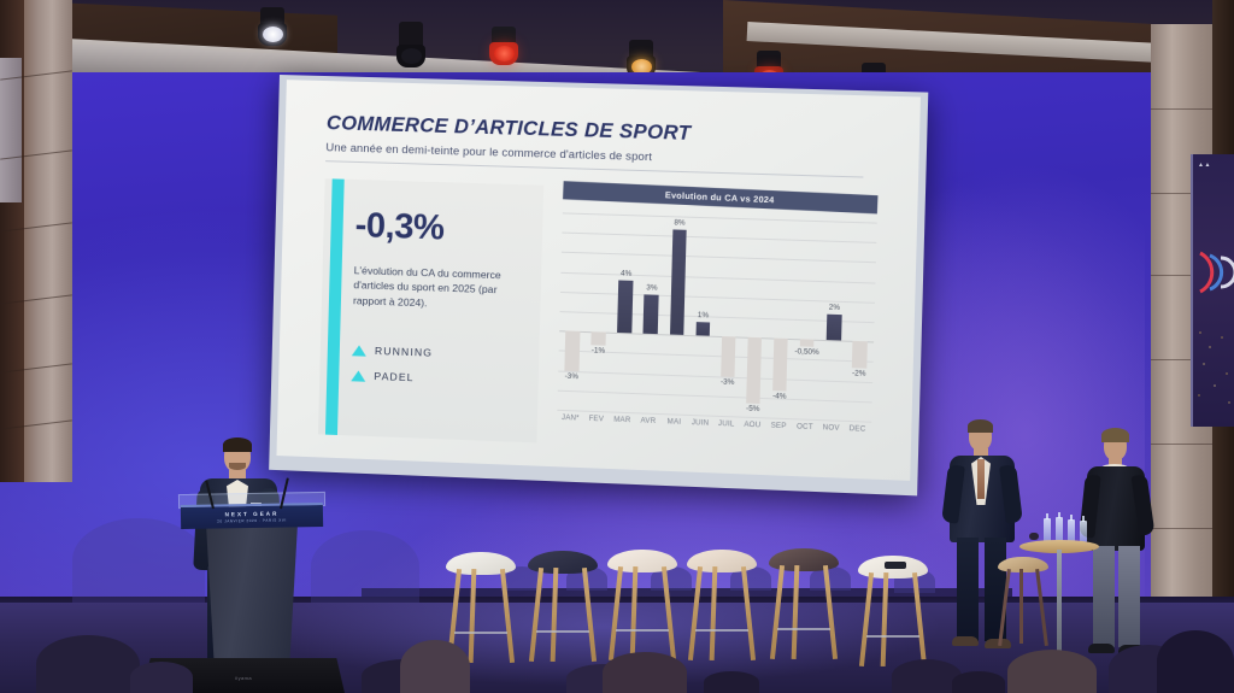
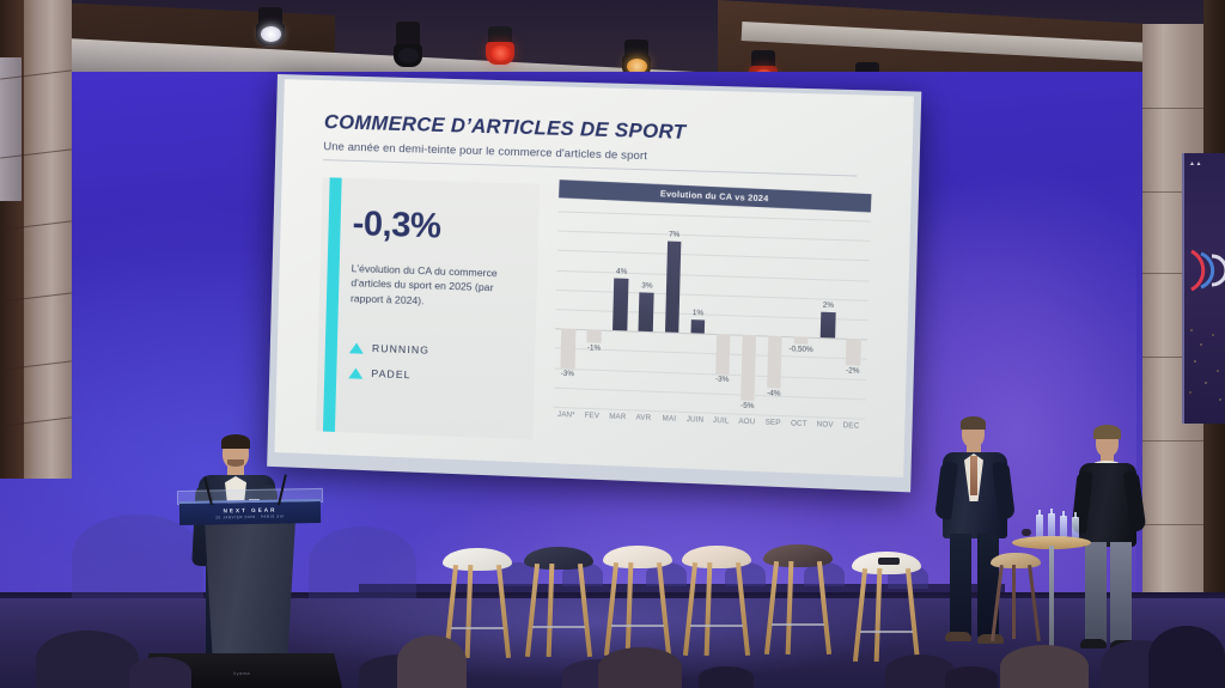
MAI: 8% -> 7%
